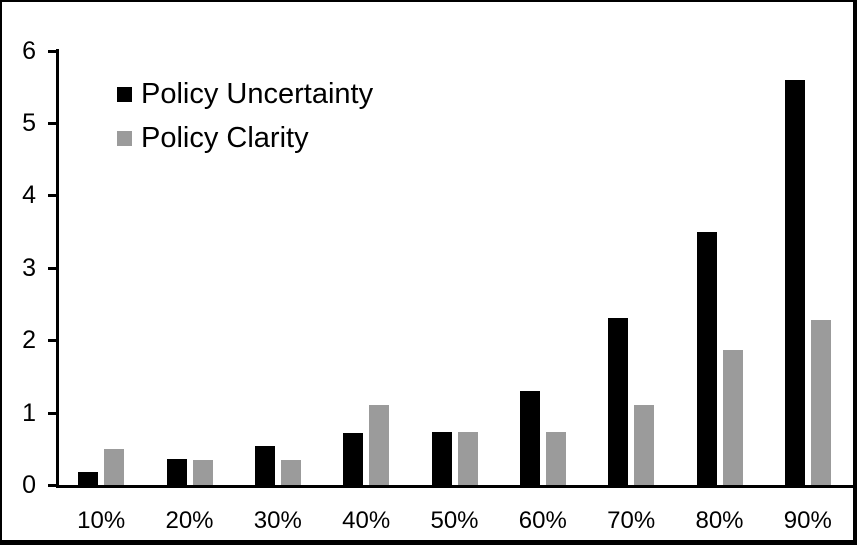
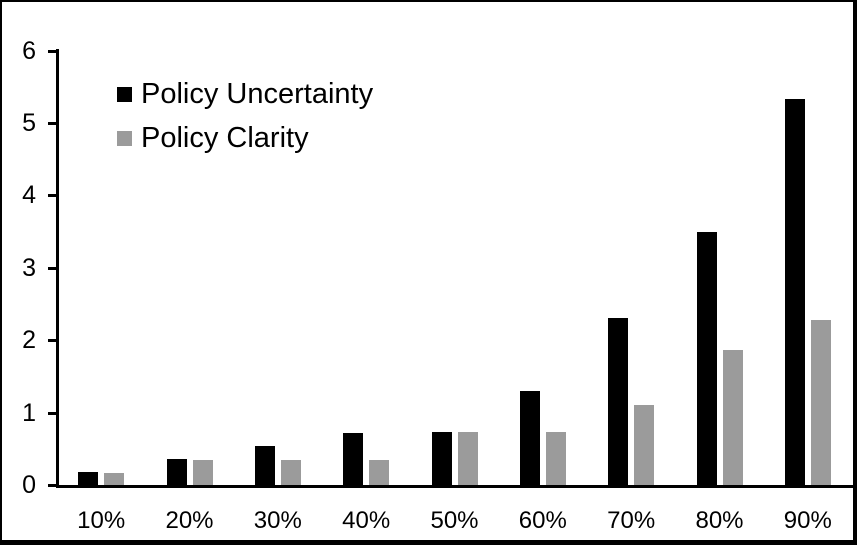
Policy Clarity/10%: 0.5 -> 0.2
Policy Clarity/40%: 1.1 -> 0.3
Policy Uncertainty/90%: 5.6 -> 5.3
